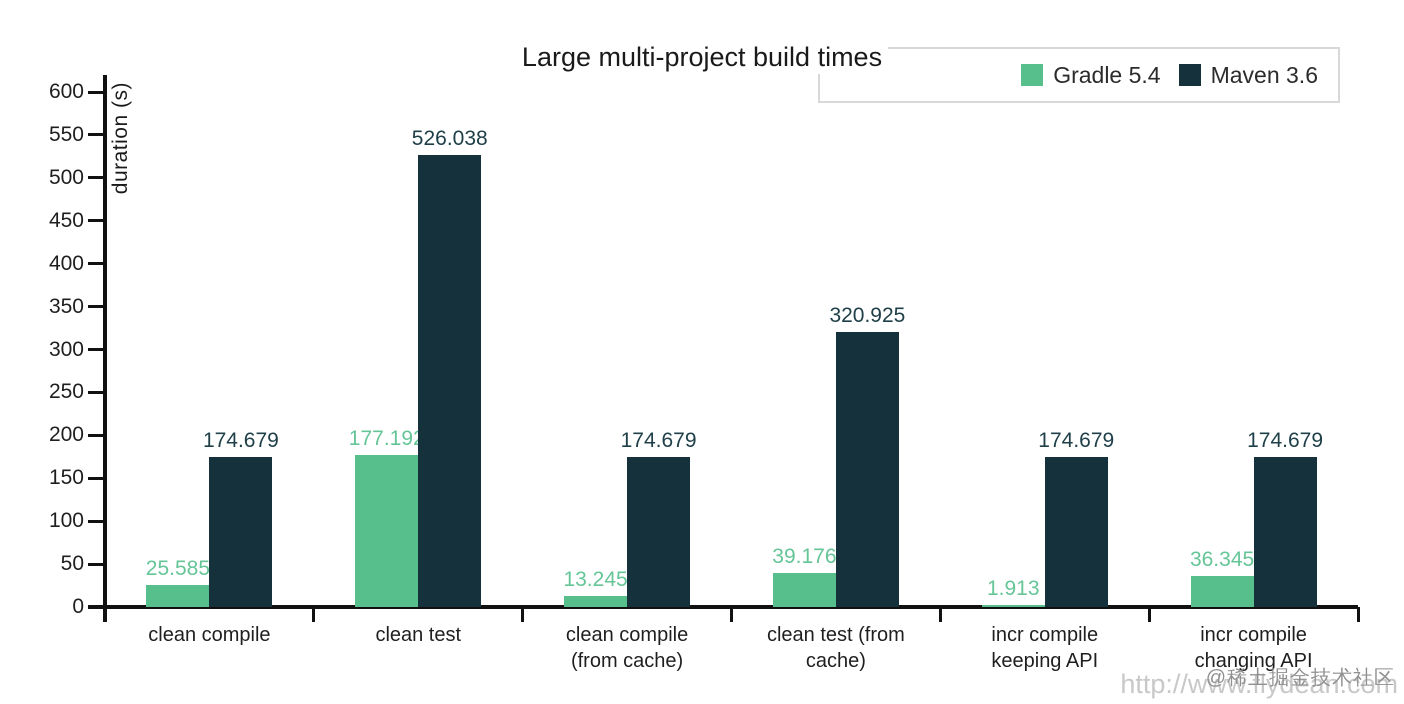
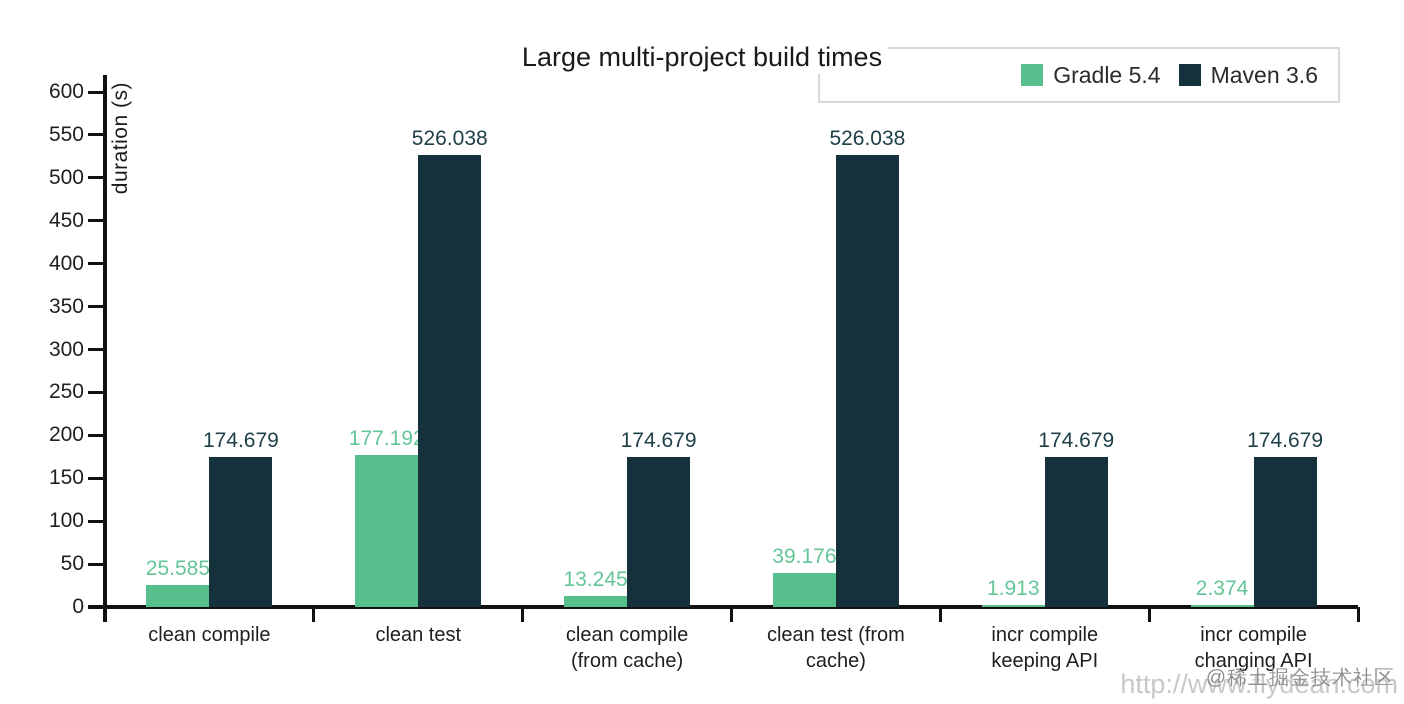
Maven 3.6/clean test (from cache): 320.925 -> 526.038
Gradle 5.4/incr compile changing API: 36.345 -> 2.374
